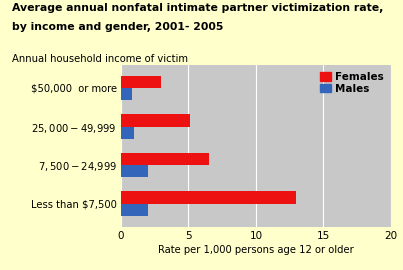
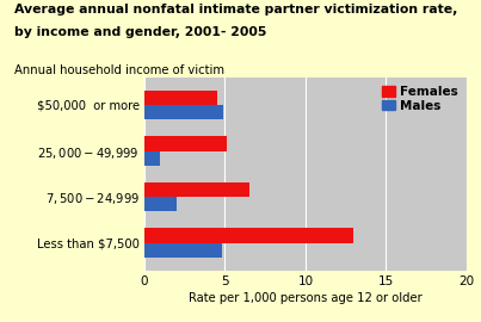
Females/$50,000 or more: 3.0 -> 4.5
Males/$50,000 or more: 0.8 -> 4.9
Males/Less than $7,500: 2.0 -> 4.8
